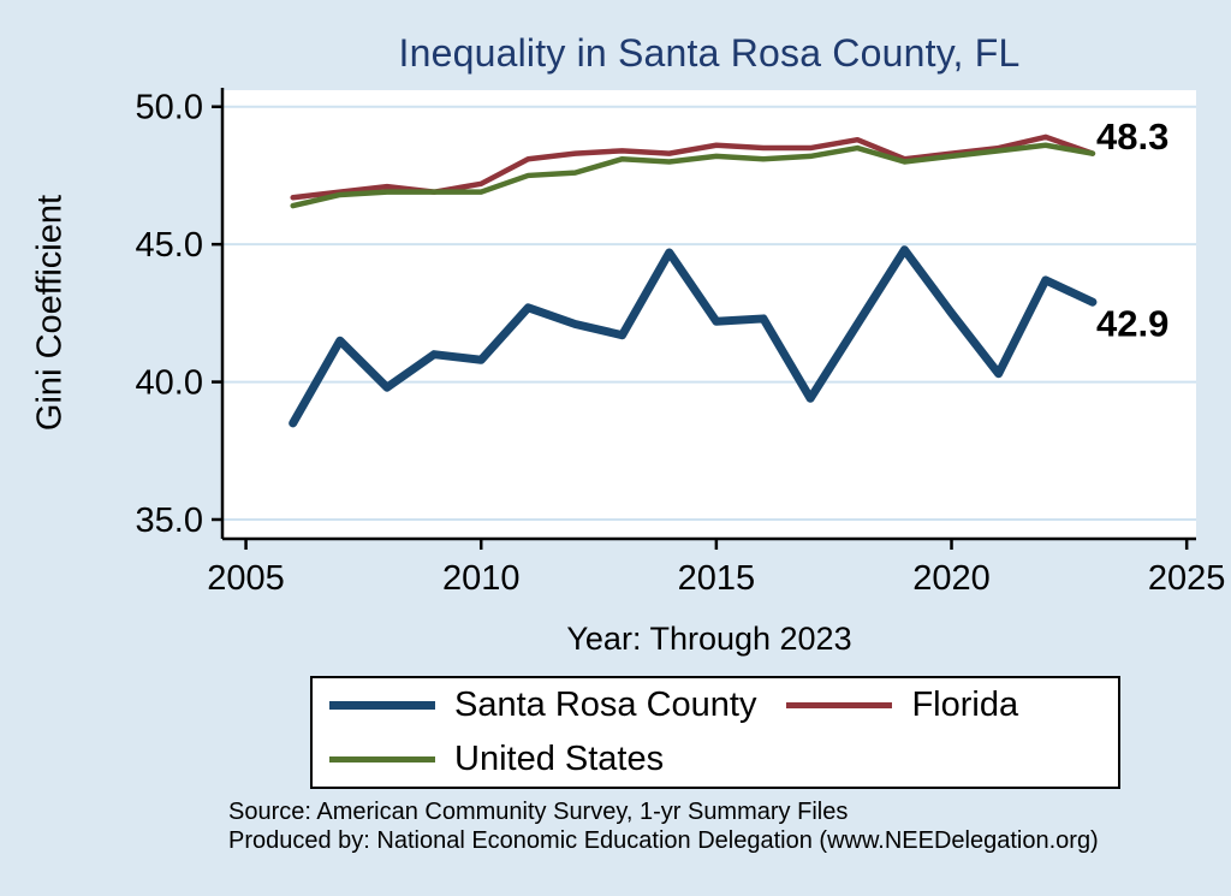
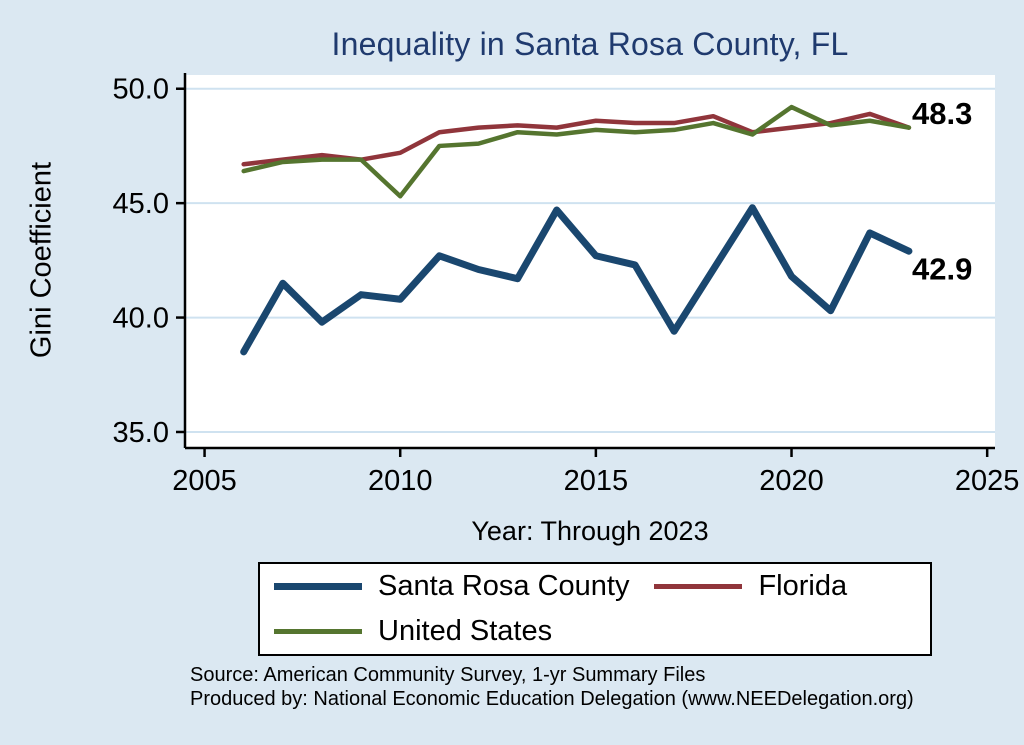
United States/2010: 46.9 -> 45.3
Santa Rosa County/2015: 42.2 -> 42.7
Santa Rosa County/2020: 42.5 -> 41.8
United States/2020: 48.2 -> 49.2
